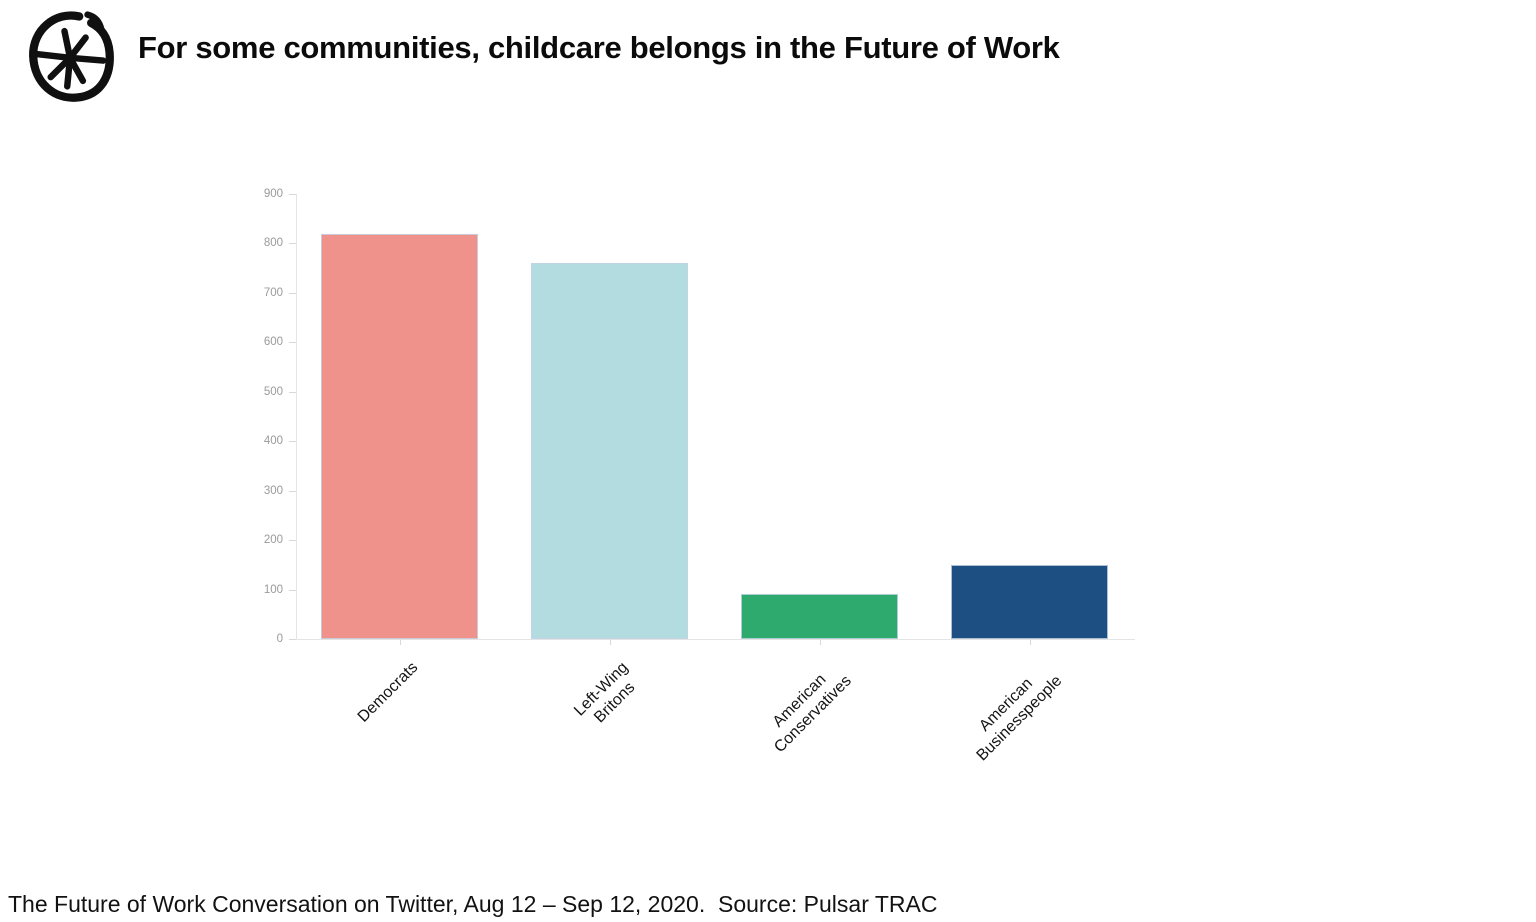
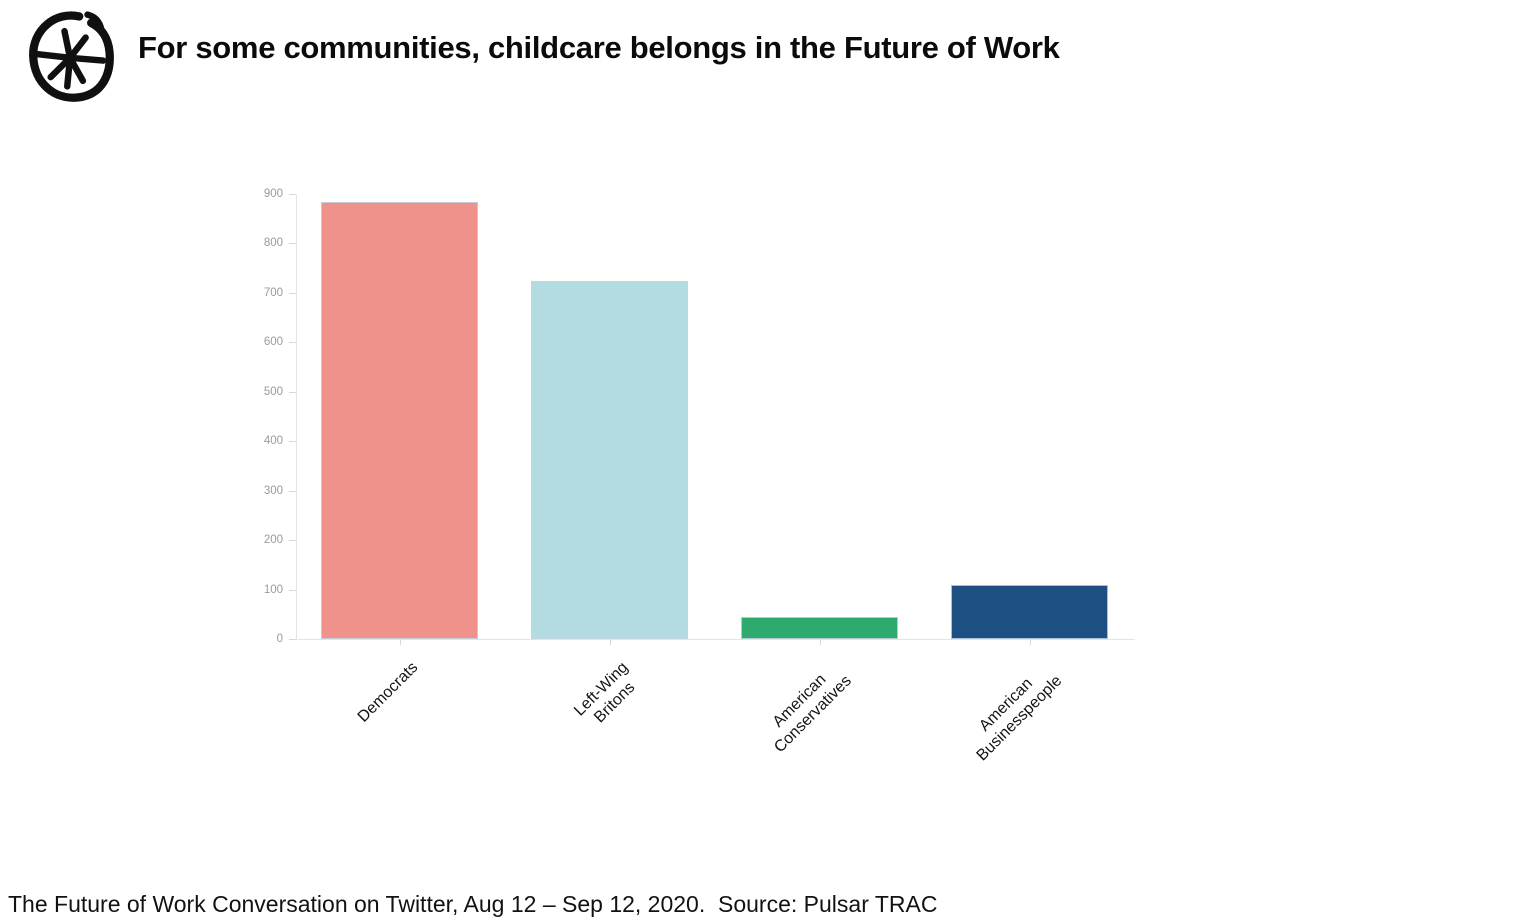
Democrats: 820 -> 880
Left-Wing Britons: 760 -> 720
American Conservatives: 90 -> 40
American Businesspeople: 150 -> 110
